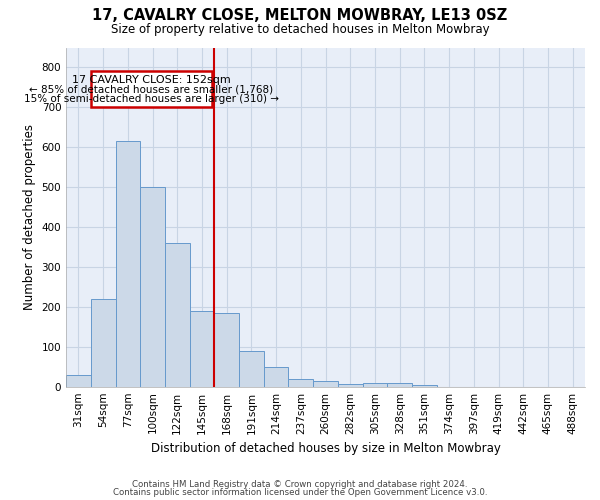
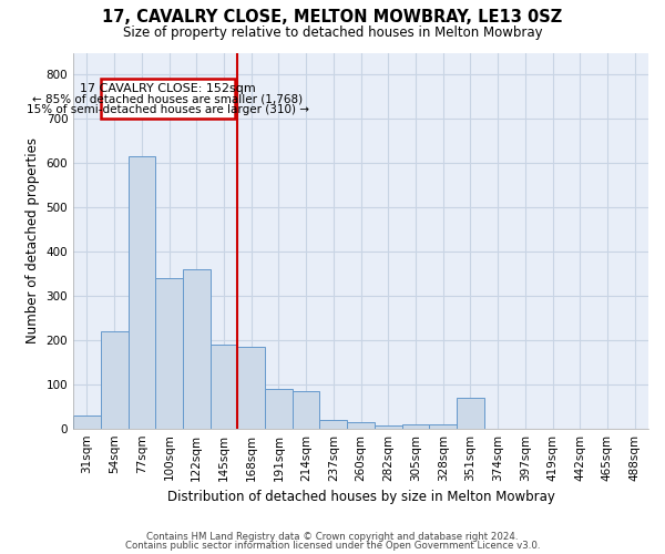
100sqm: 500 -> 340
214sqm: 50 -> 85
351sqm: 5 -> 70
